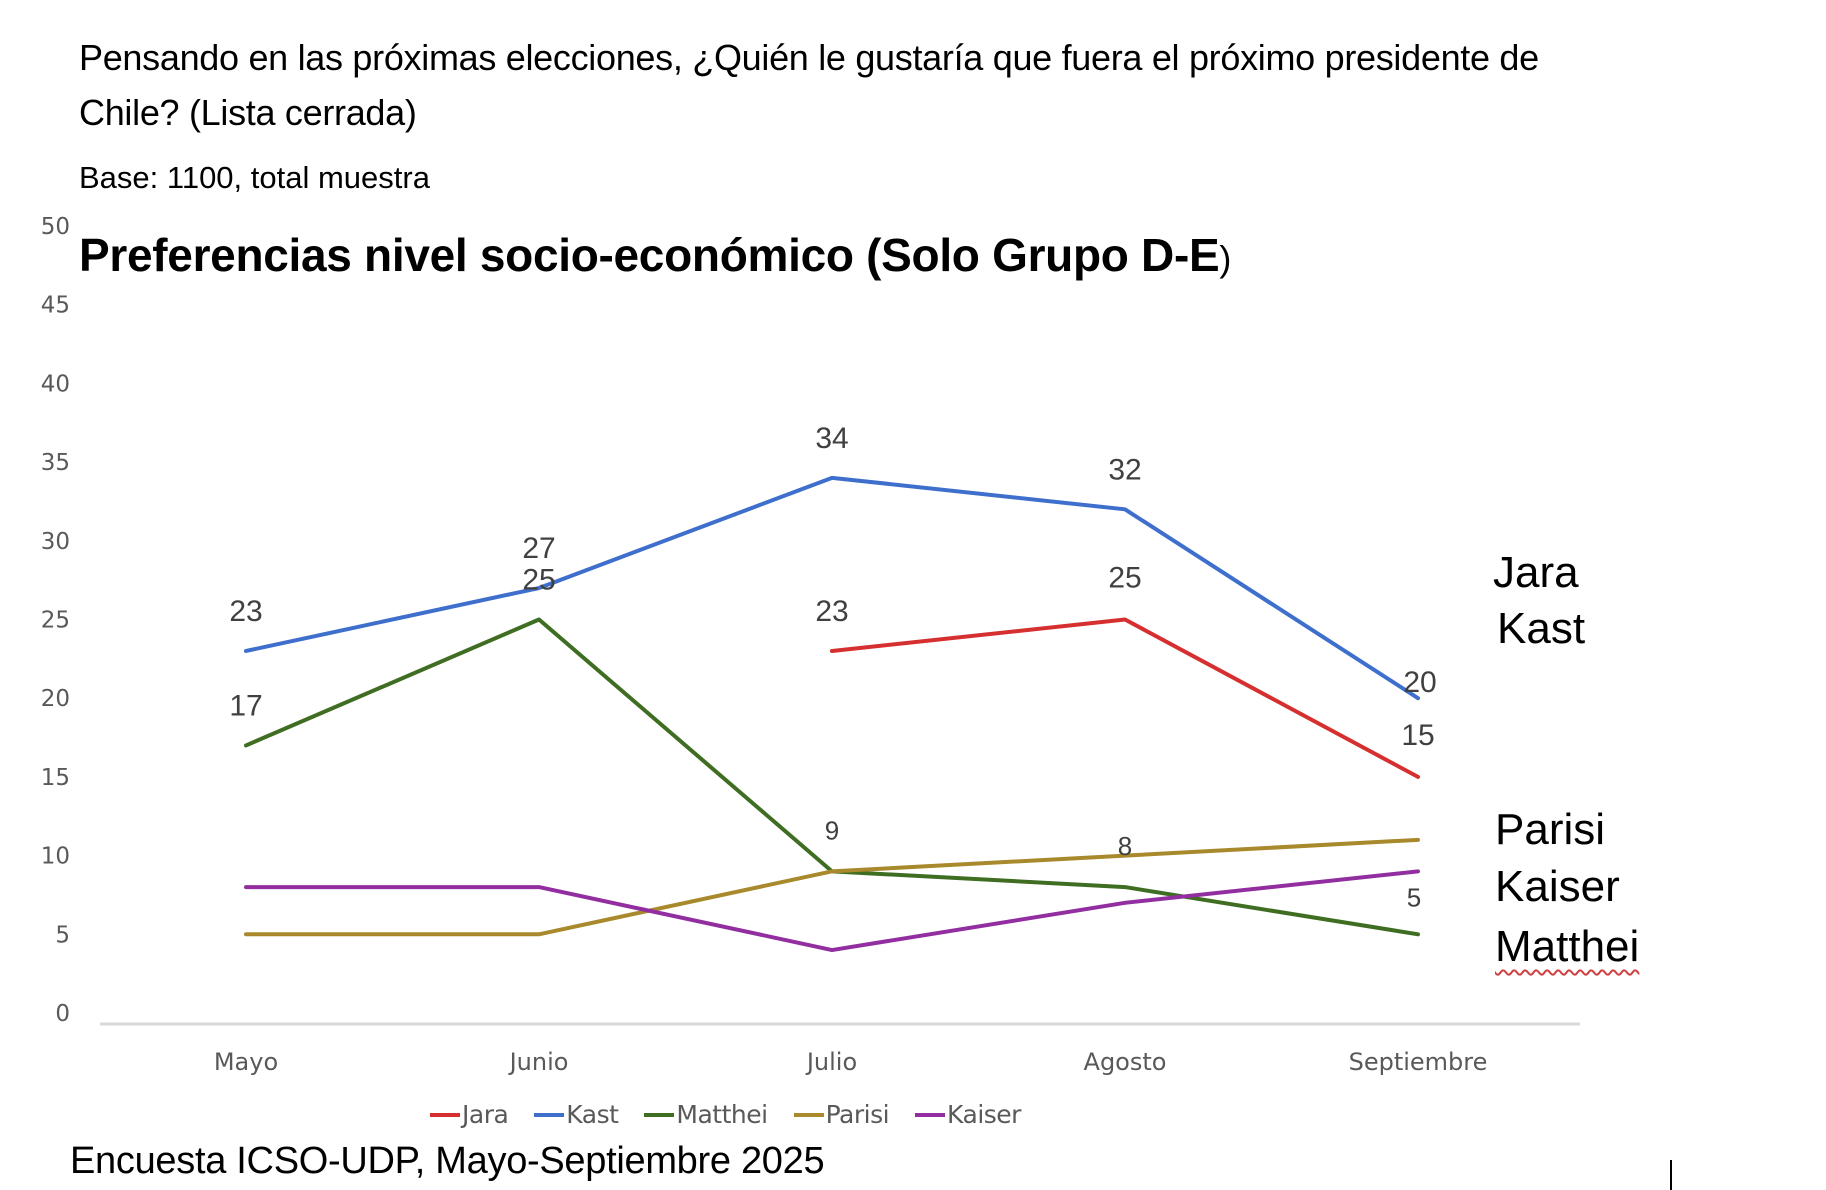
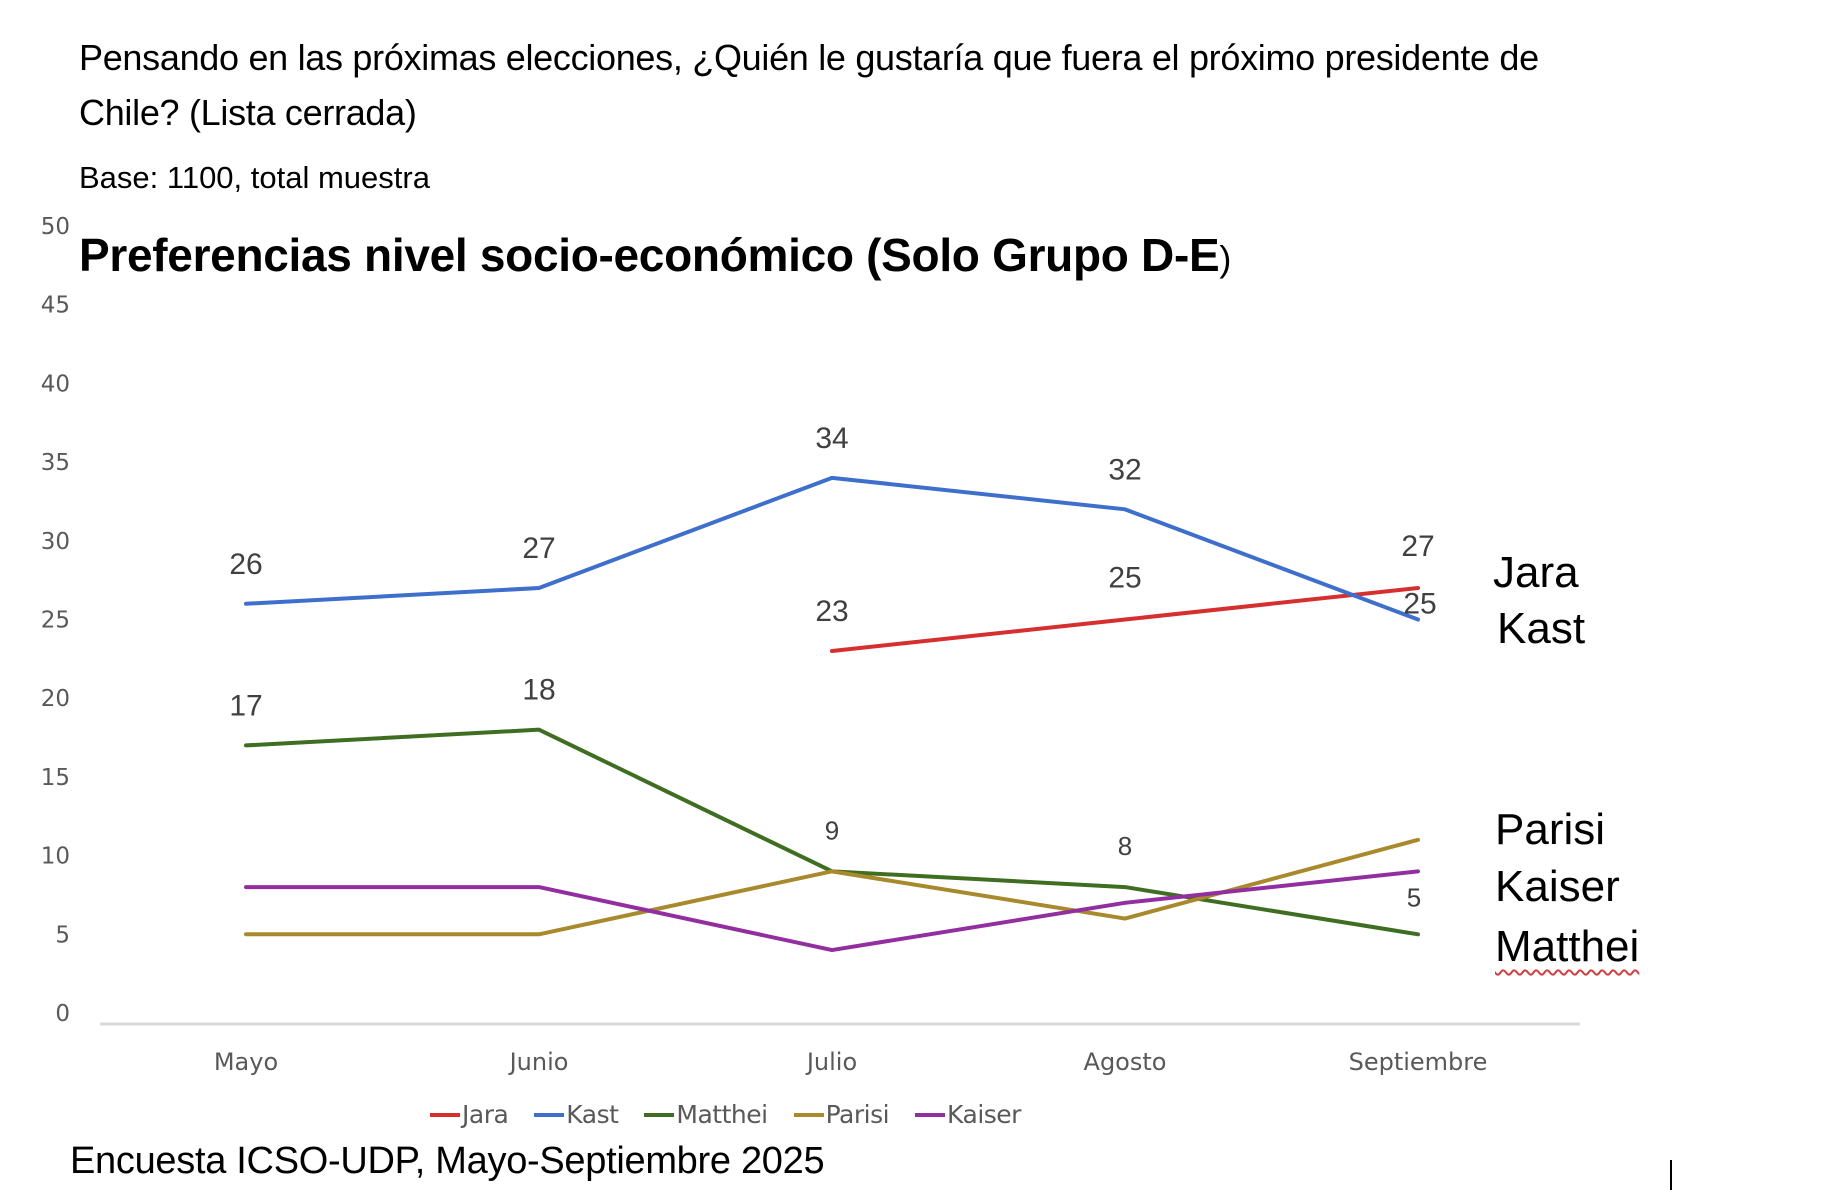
Kast/Mayo: 23 -> 26
Matthei/Junio: 25 -> 18
Parisi/Agosto: 10 -> 6
Jara/Septiembre: 15 -> 27
Kast/Septiembre: 20 -> 25
